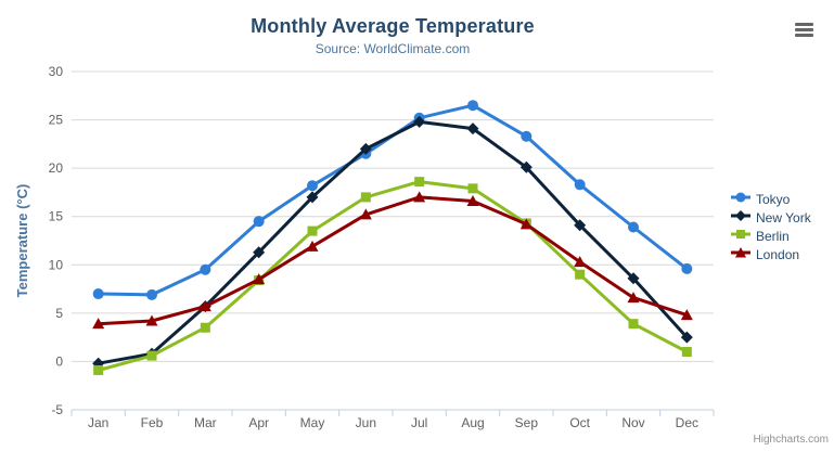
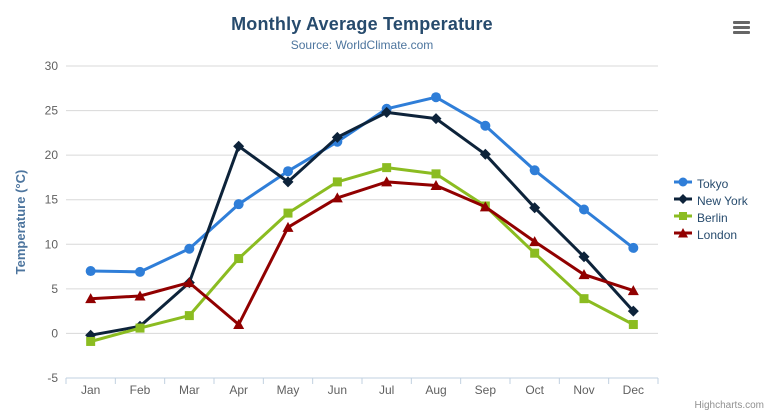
Berlin/Mar: 4 -> 2
New York/Apr: 11 -> 21
London/Apr: 8 -> 1
